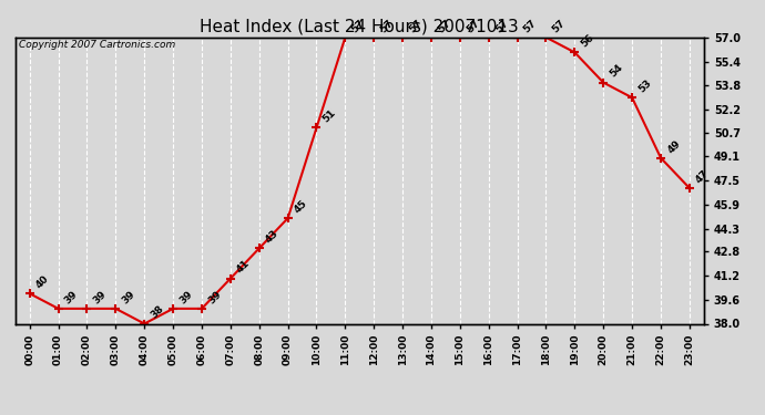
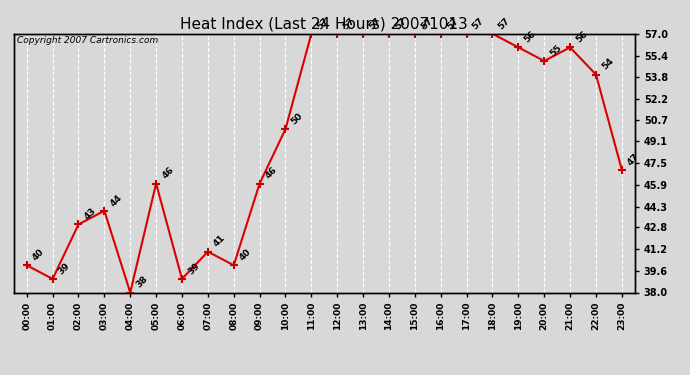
02:00: 39 -> 43
03:00: 39 -> 44
05:00: 39 -> 46
08:00: 43 -> 40
09:00: 45 -> 46
10:00: 51 -> 50
20:00: 54 -> 55
21:00: 53 -> 56
22:00: 49 -> 54
